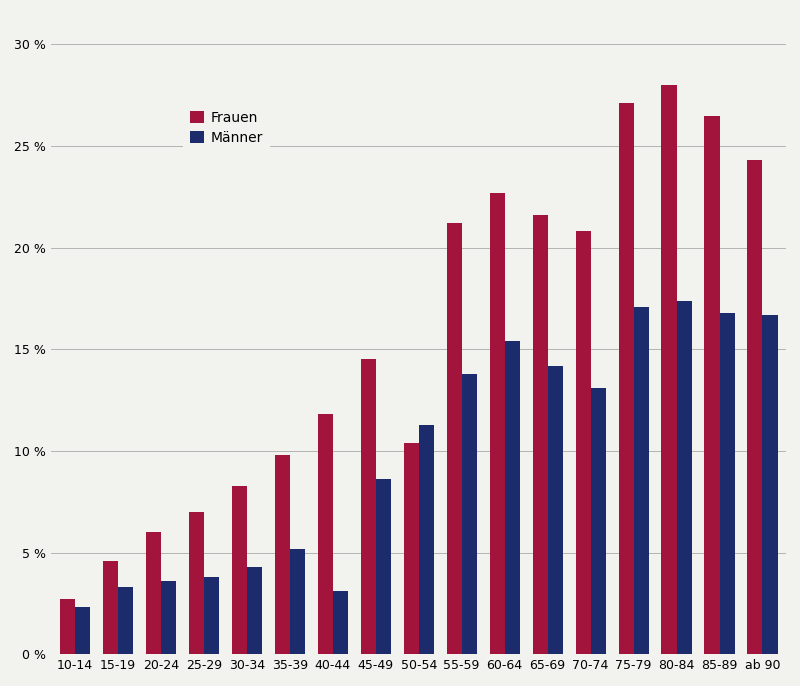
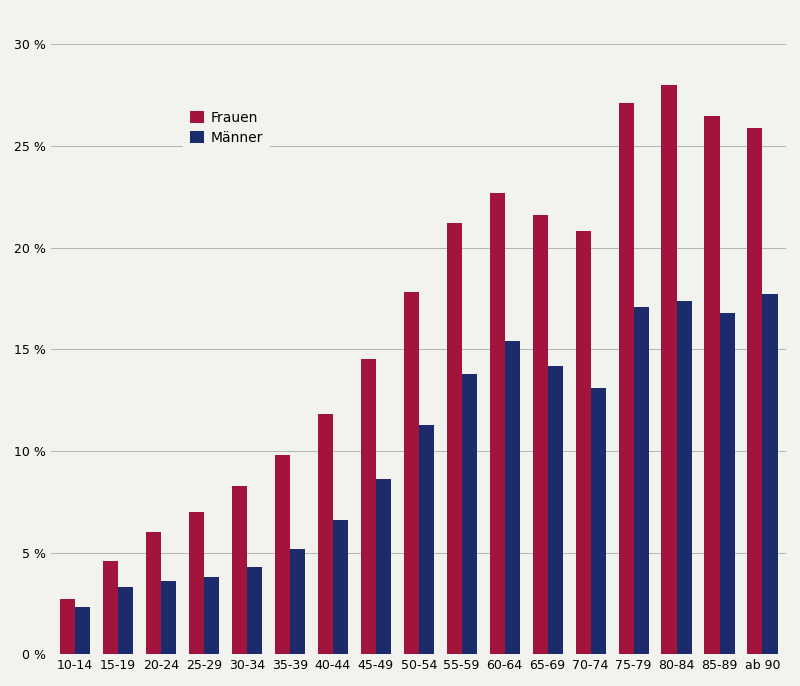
Männer/40-44: 3.1 % -> 6.6 %
Frauen/50-54: 10.4 % -> 17.8 %
Frauen/ab 90: 24.3 % -> 25.9 %
Männer/ab 90: 16.7 % -> 17.7 %
